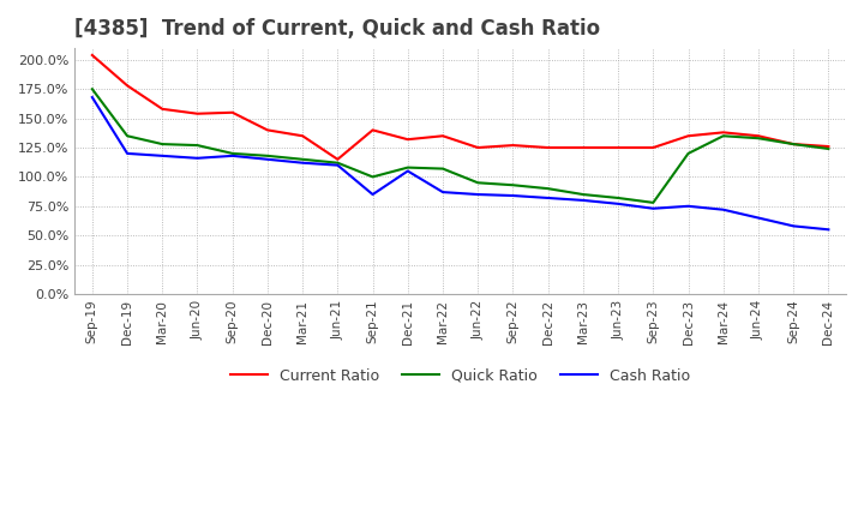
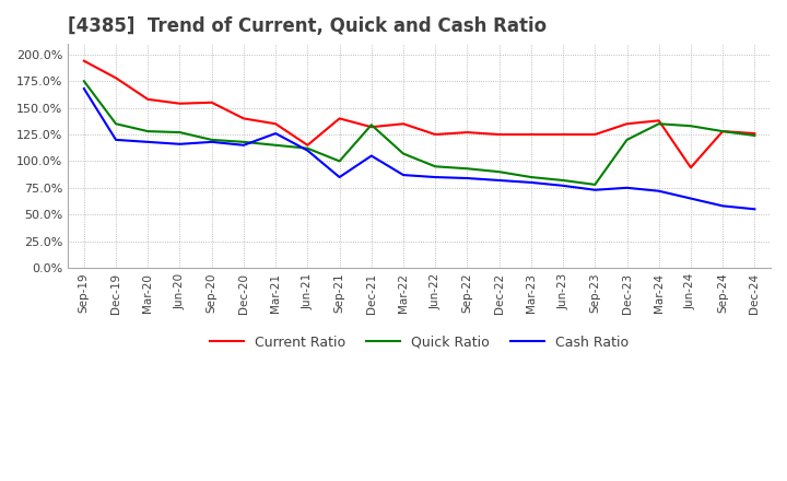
Current Ratio/Sep-19: 204% -> 194%
Cash Ratio/Mar-21: 112% -> 126%
Quick Ratio/Dec-21: 108% -> 134%
Current Ratio/Jun-24: 135% -> 94%
